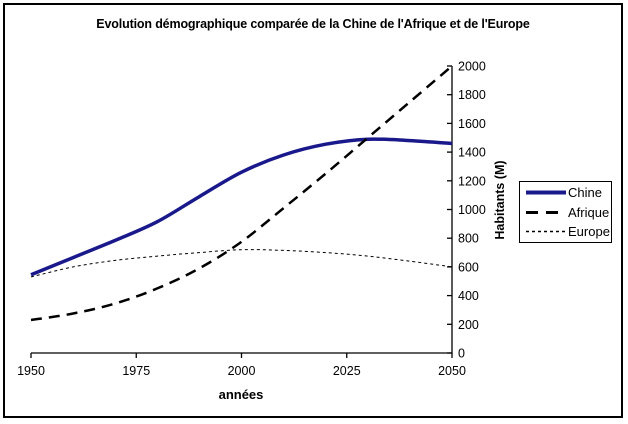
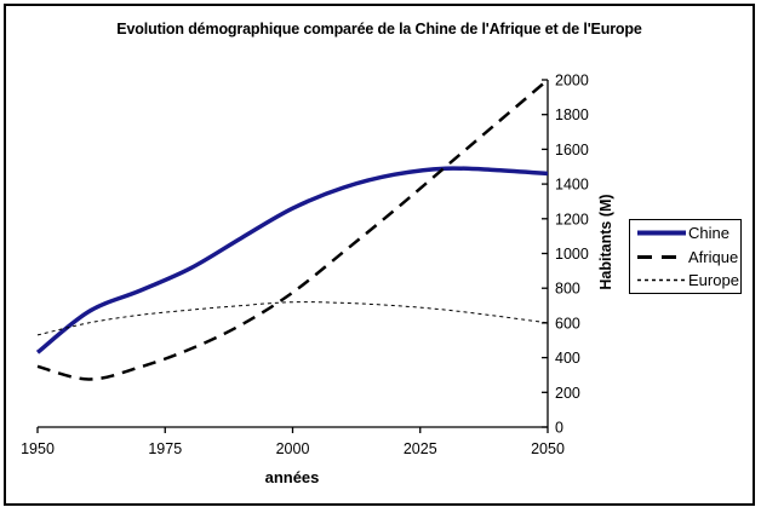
Chine/1950: 540 -> 430
Afrique/1950: 230 -> 350
